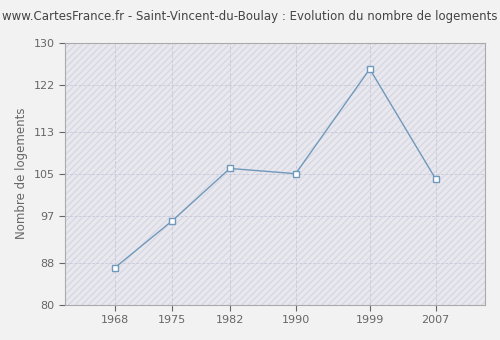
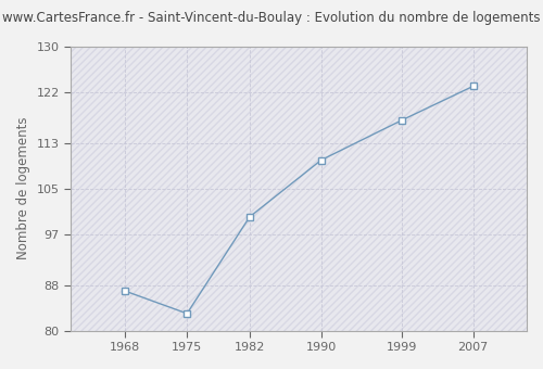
1975: 96 -> 83
1982: 106 -> 100
1990: 105 -> 110
1999: 125 -> 117
2007: 104 -> 123
